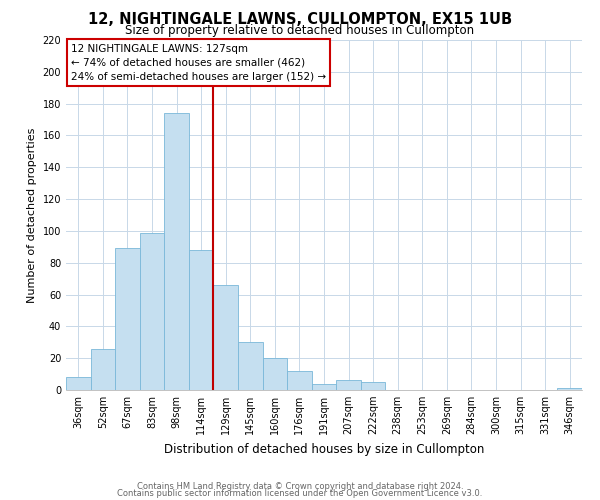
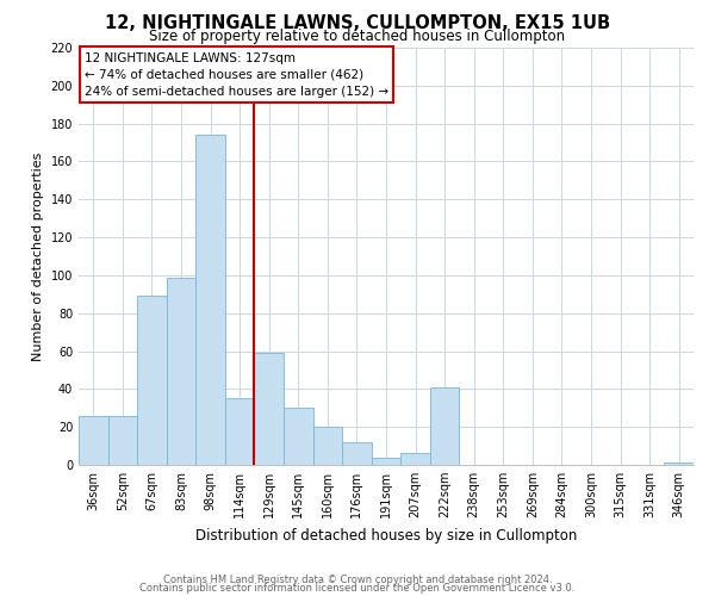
36sqm: 8 -> 26
114sqm: 88 -> 35
129sqm: 66 -> 59
222sqm: 5 -> 41
